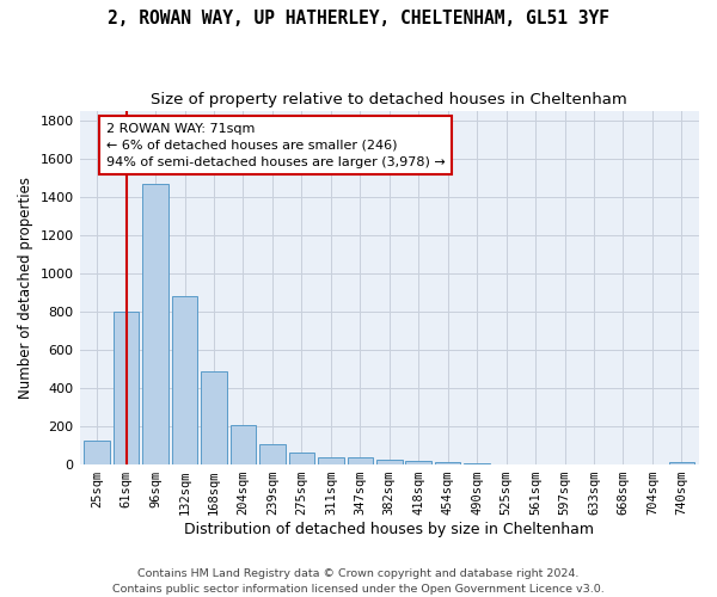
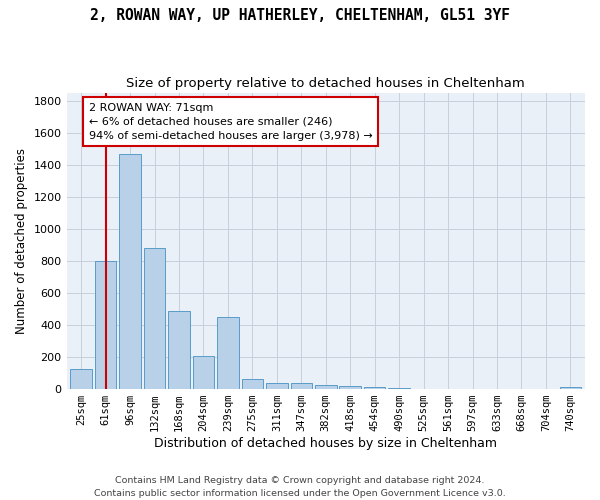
239sqm: 100 -> 450
